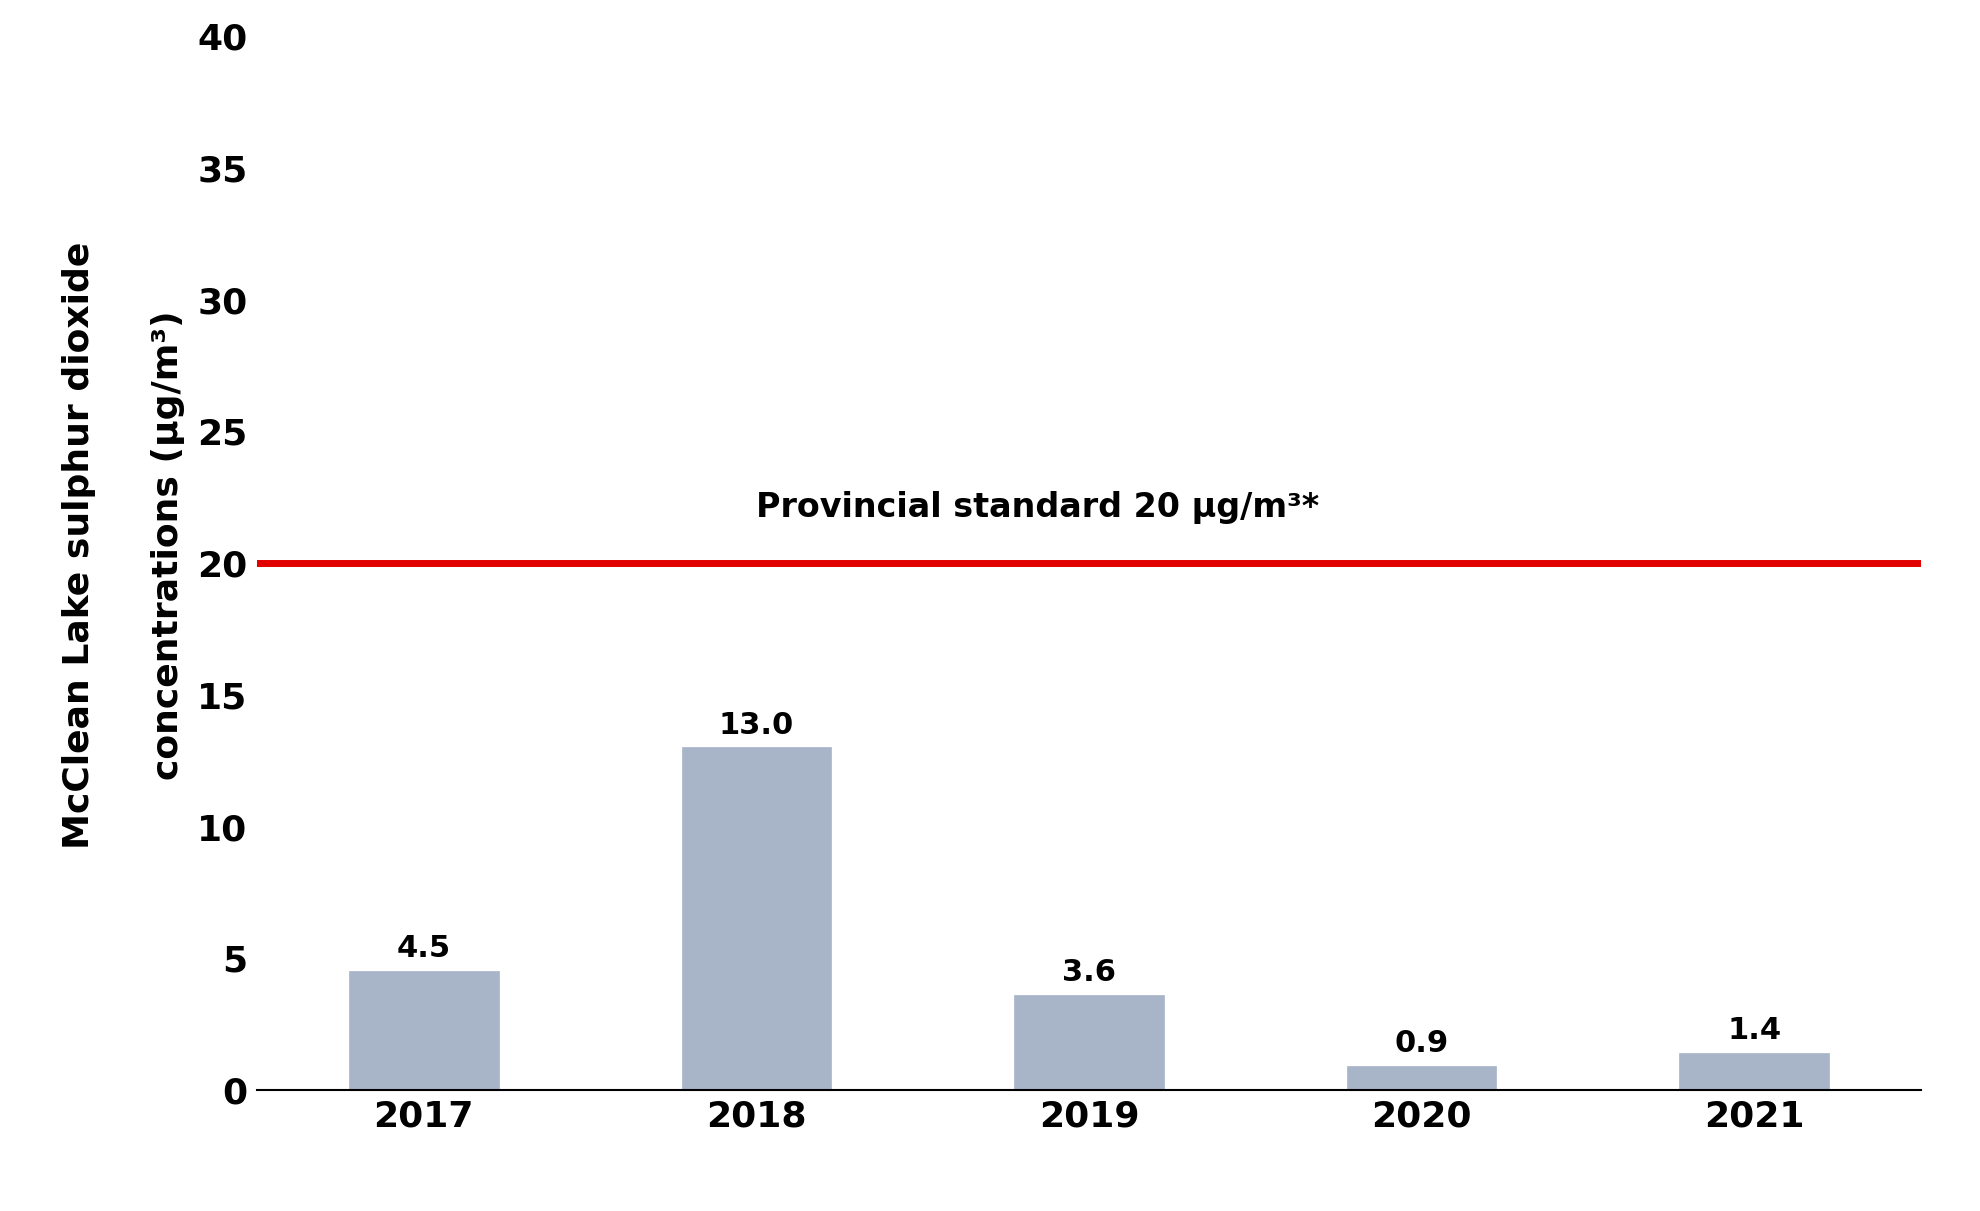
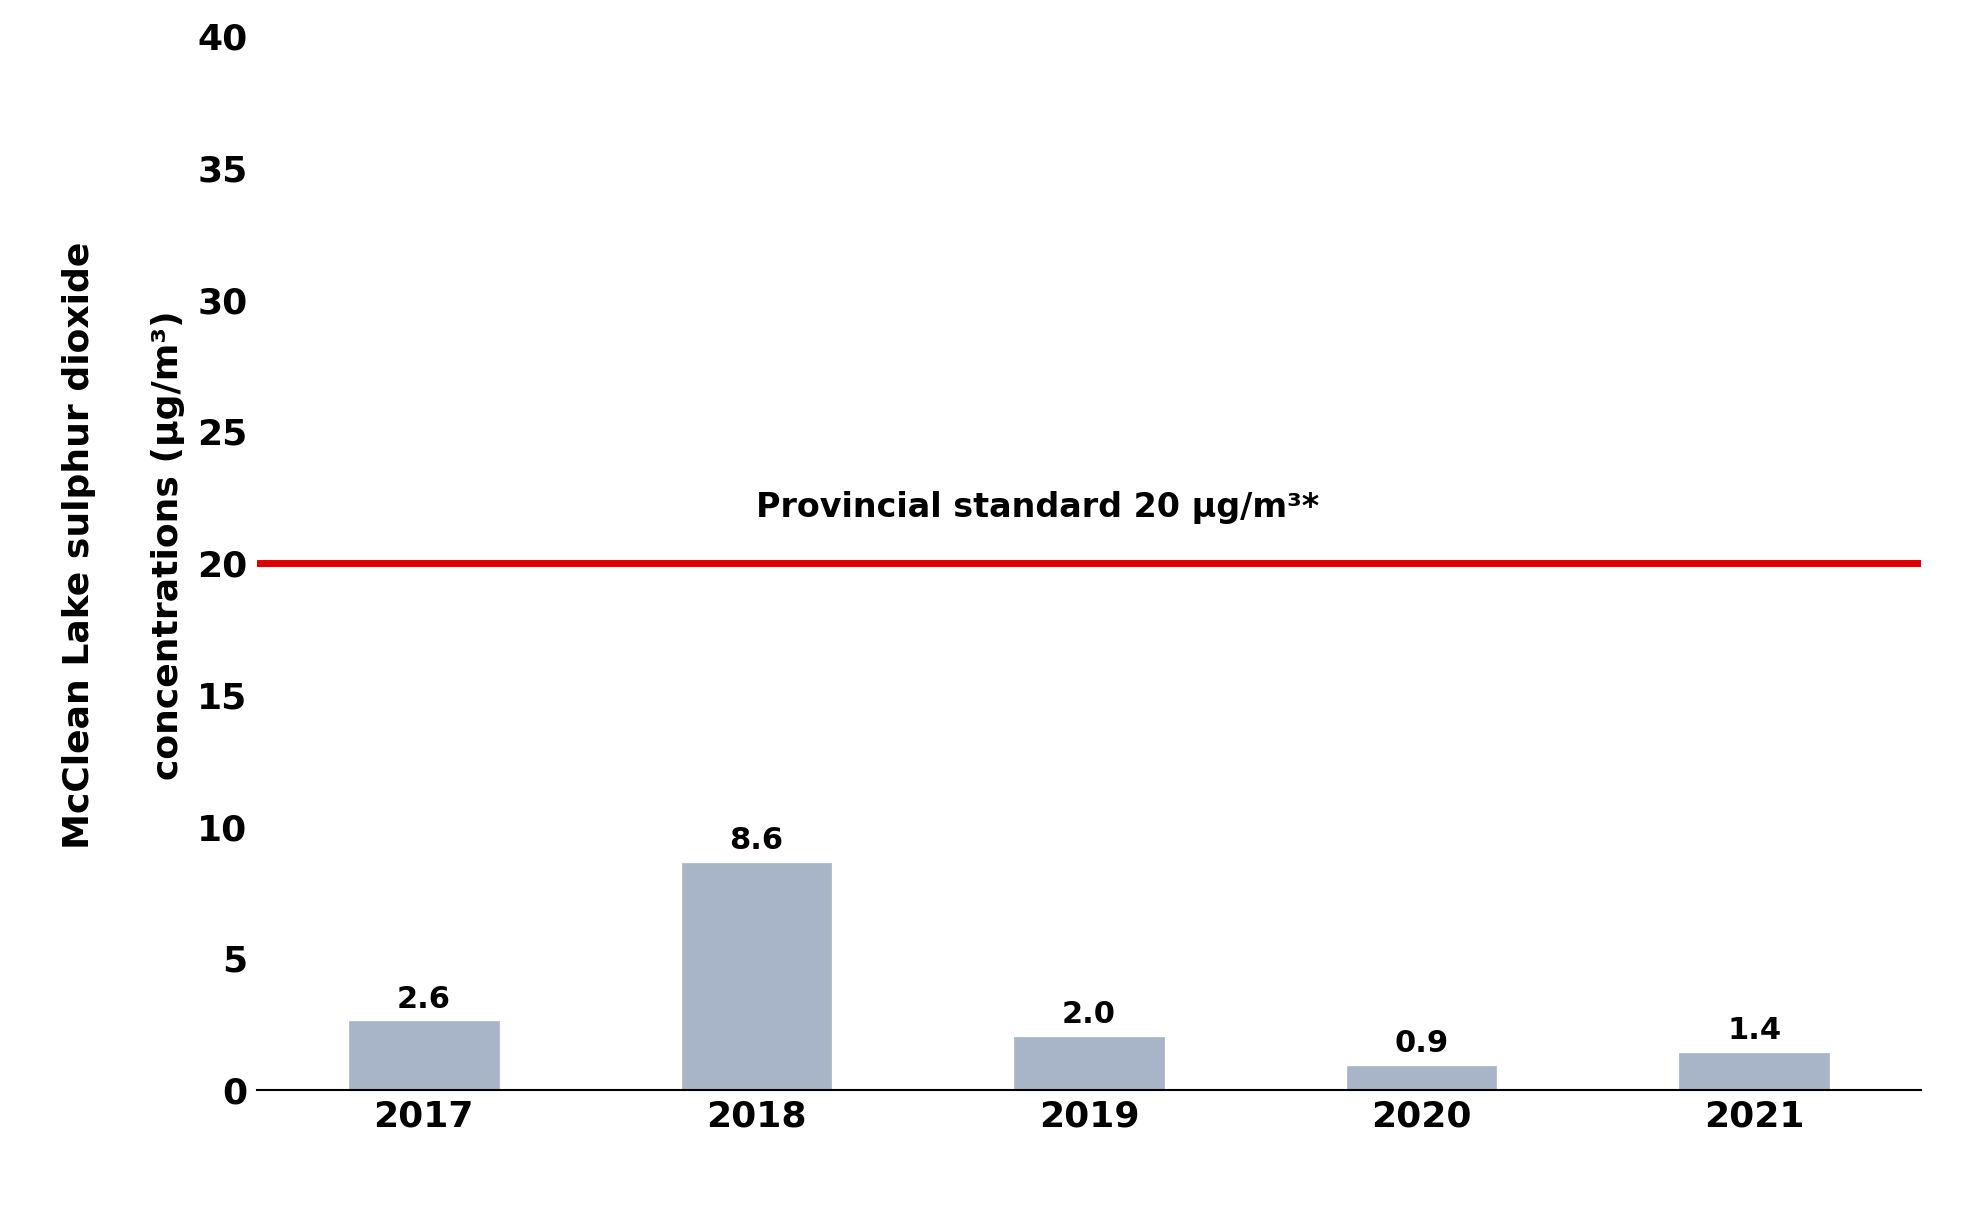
2017: 4.5 -> 2.6
2018: 13.0 -> 8.6
2019: 3.6 -> 2.0
